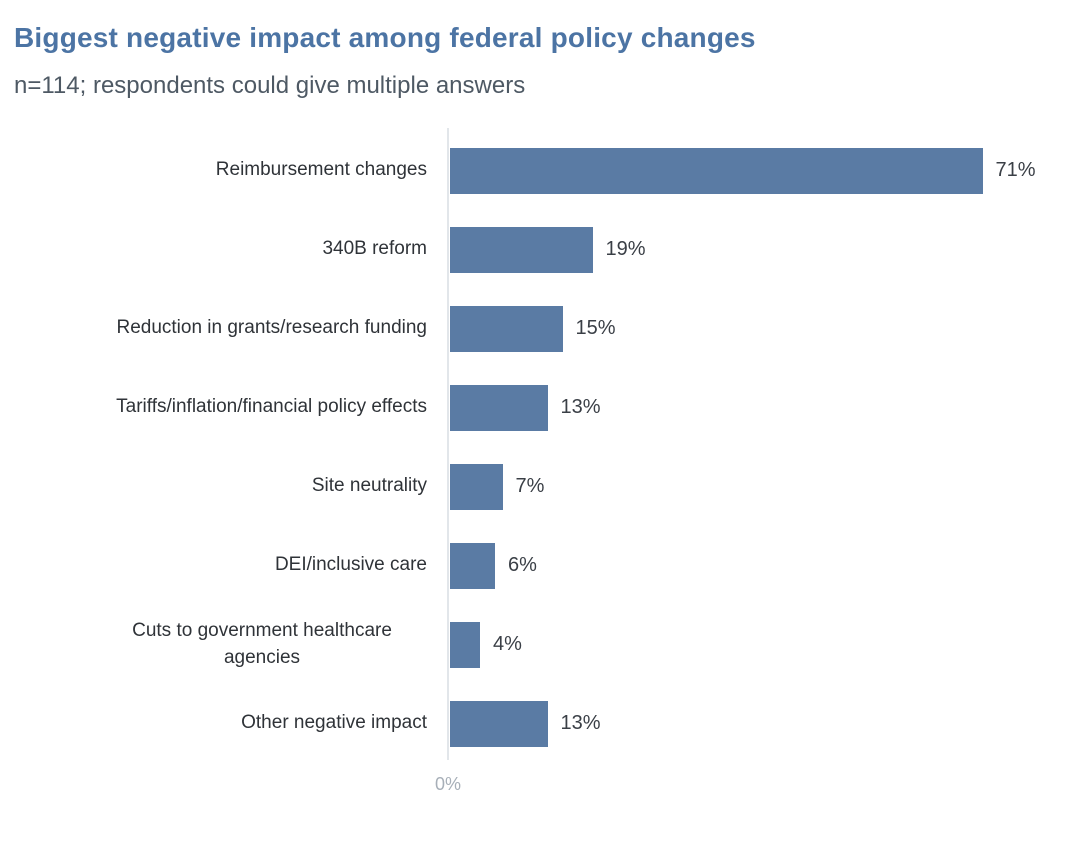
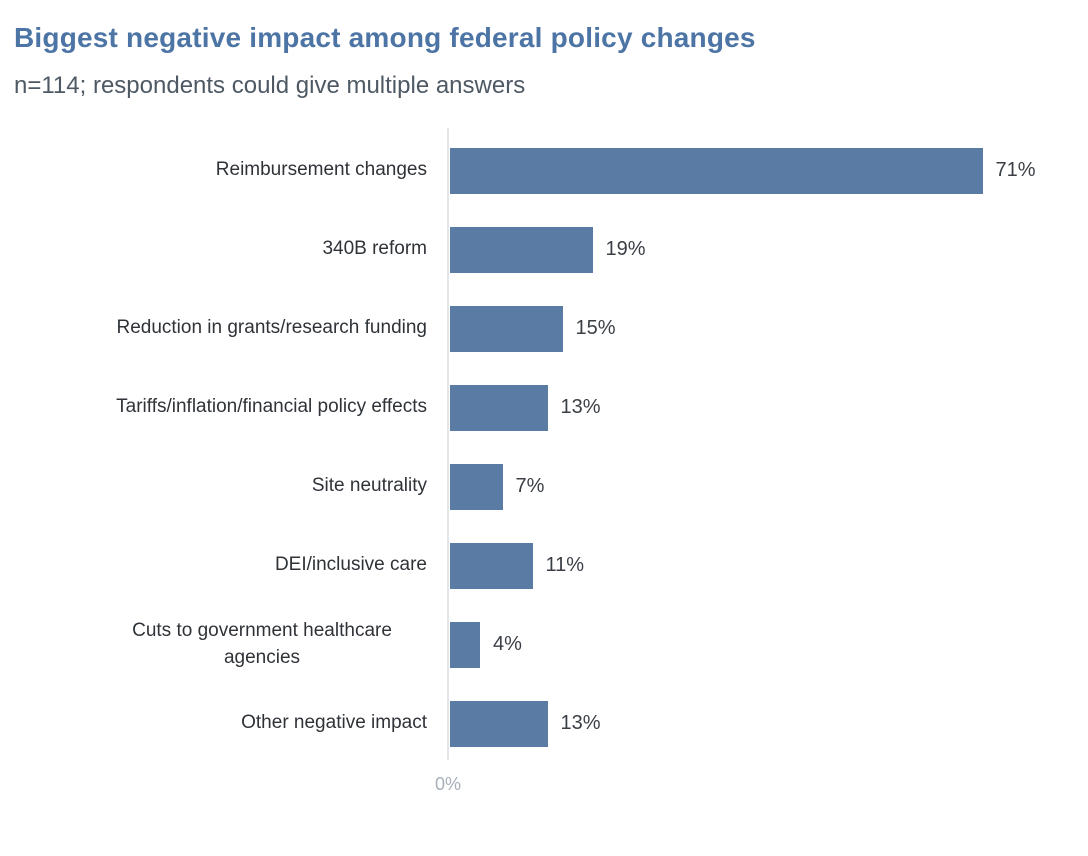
DEI/inclusive care: 6% -> 11%
